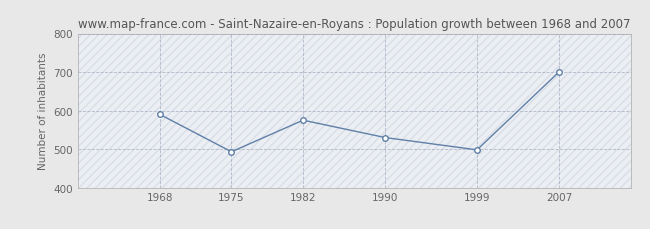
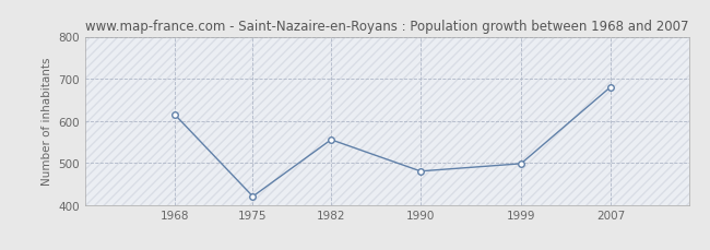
1968: 590 -> 615
1975: 493 -> 420
1982: 575 -> 555
1990: 530 -> 480
2007: 700 -> 680
